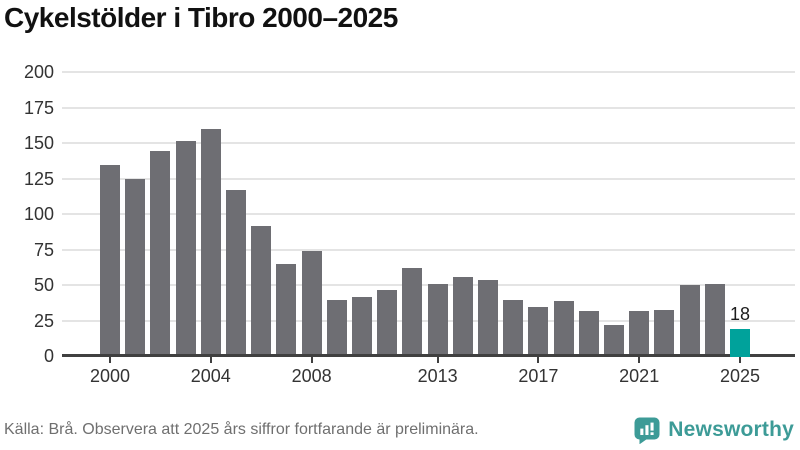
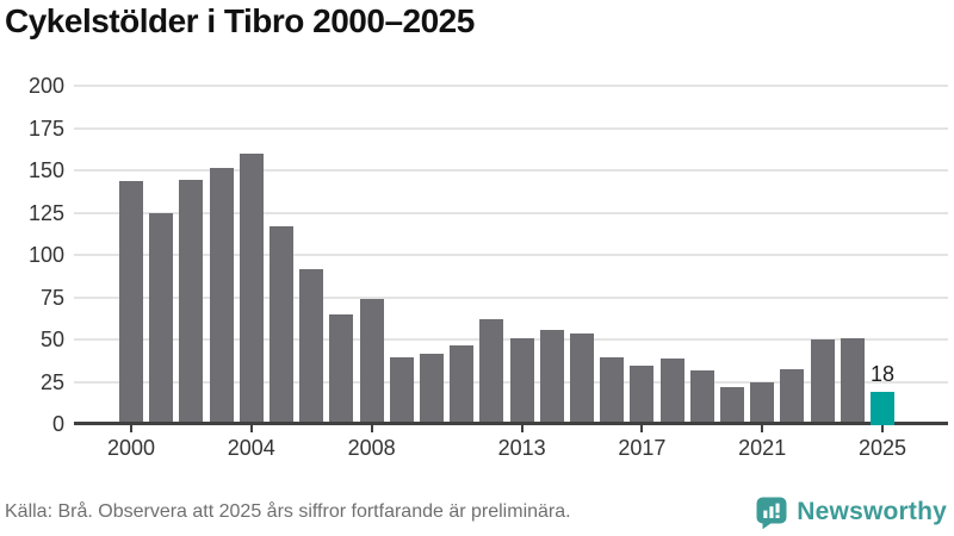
2000: 134 -> 143
2021: 31 -> 24
